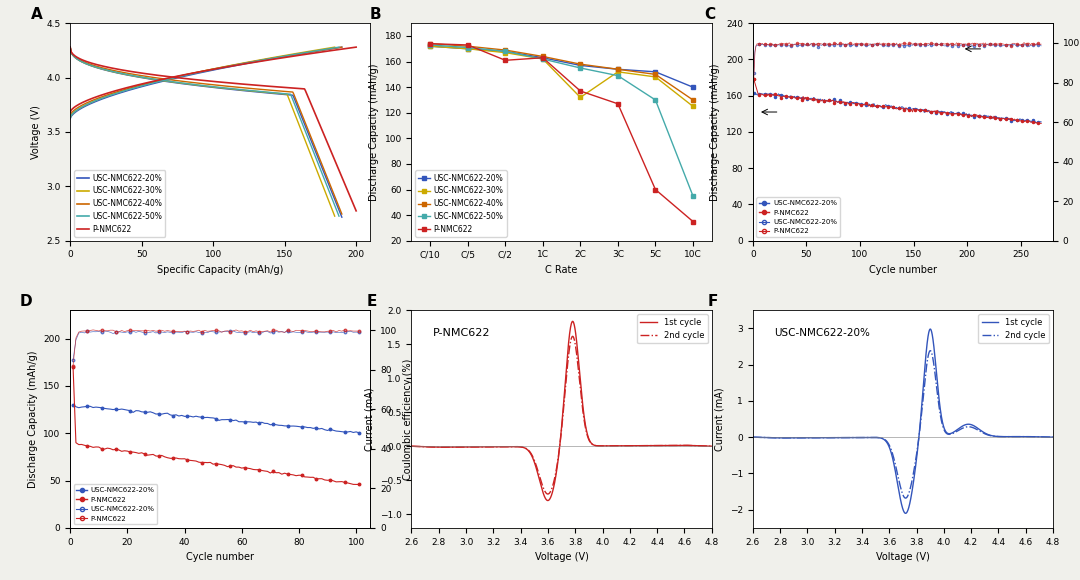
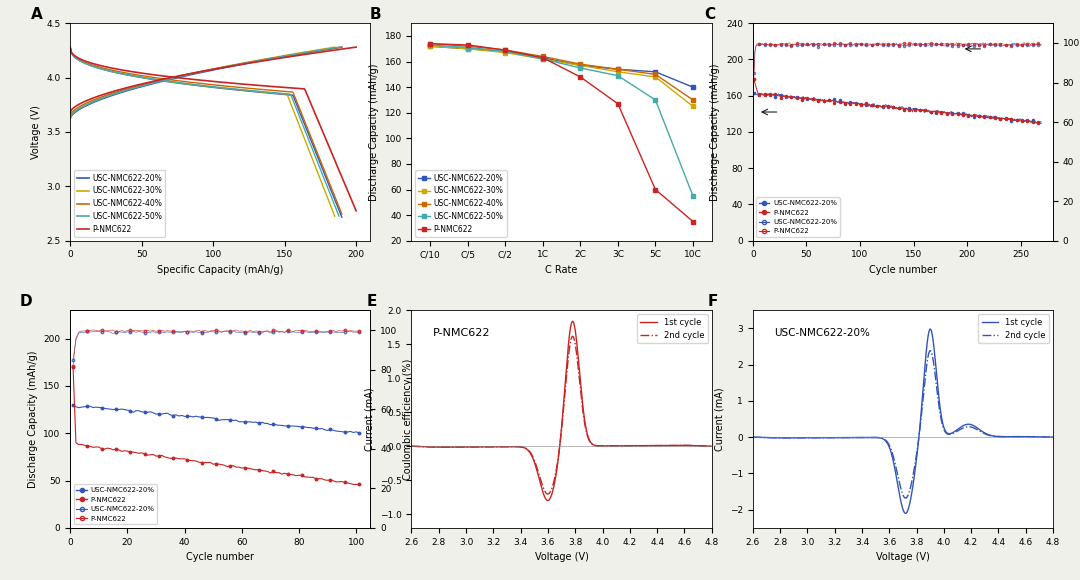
P-NMC622/C/2: 161 -> 169
USC-NMC622-30%/2C: 132 -> 157
P-NMC622/2C: 137 -> 148
